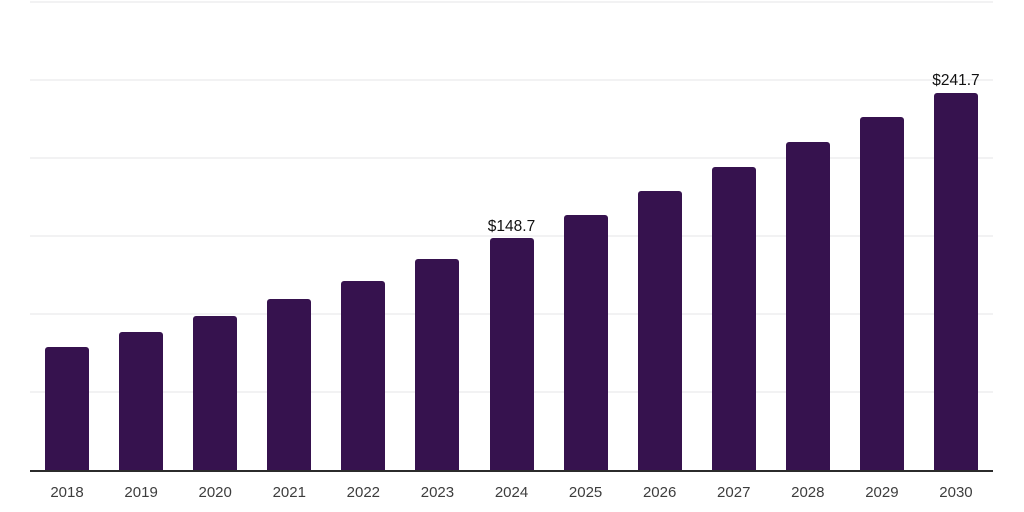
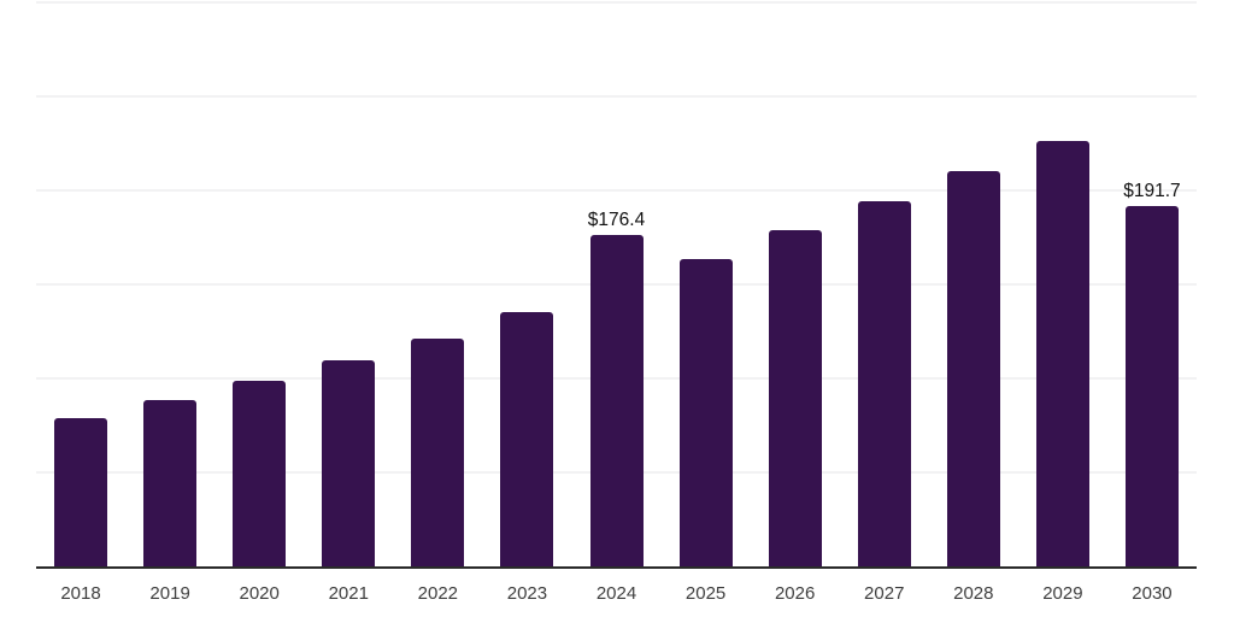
2024: $148.7 -> $176.4
2030: $241.7 -> $191.7
